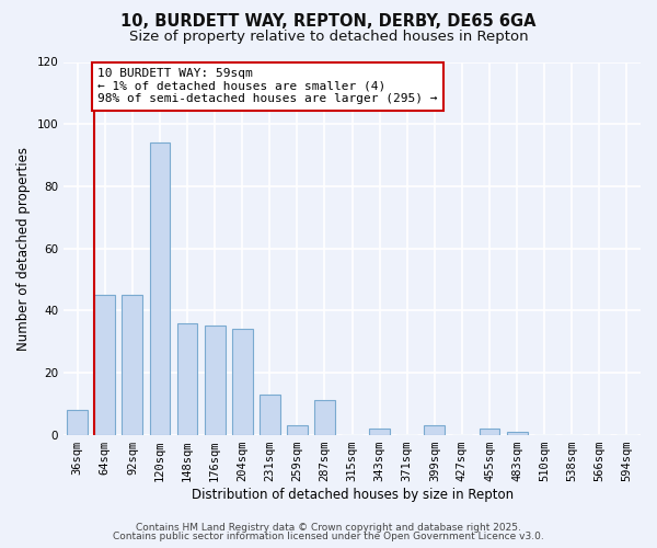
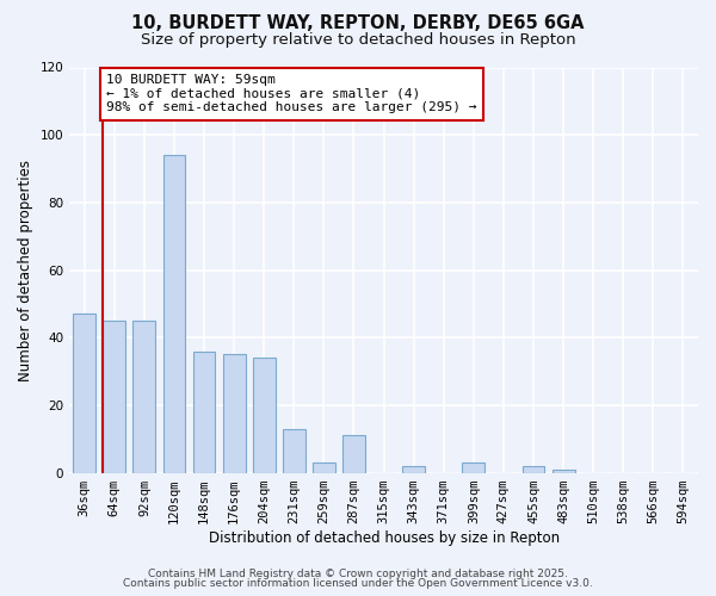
36sqm: 8 -> 47
